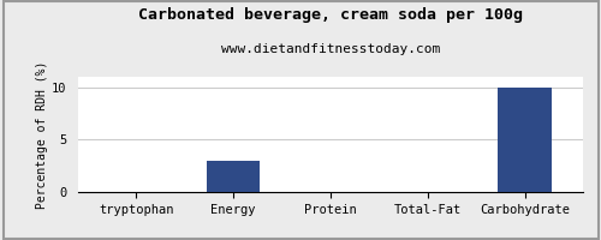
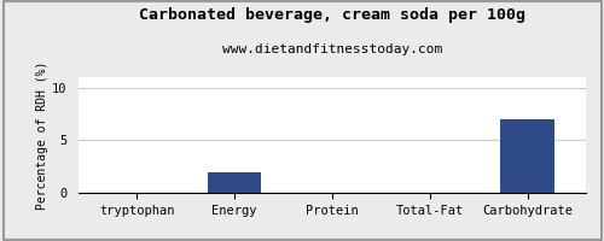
Energy: 3 -> 2
Carbohydrate: 10 -> 7
